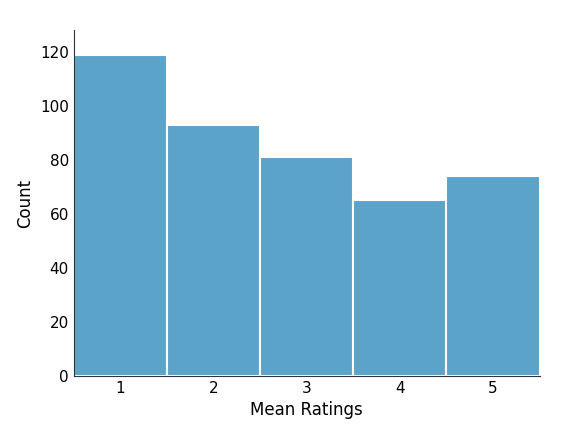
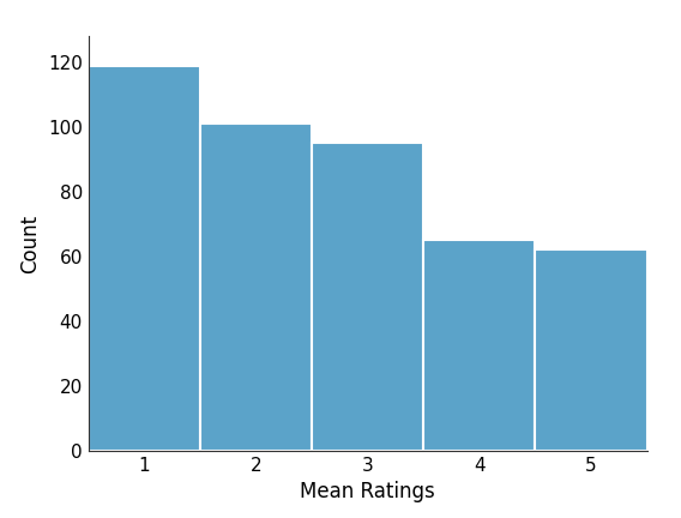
2: 93 -> 101
3: 81 -> 95
5: 74 -> 62
